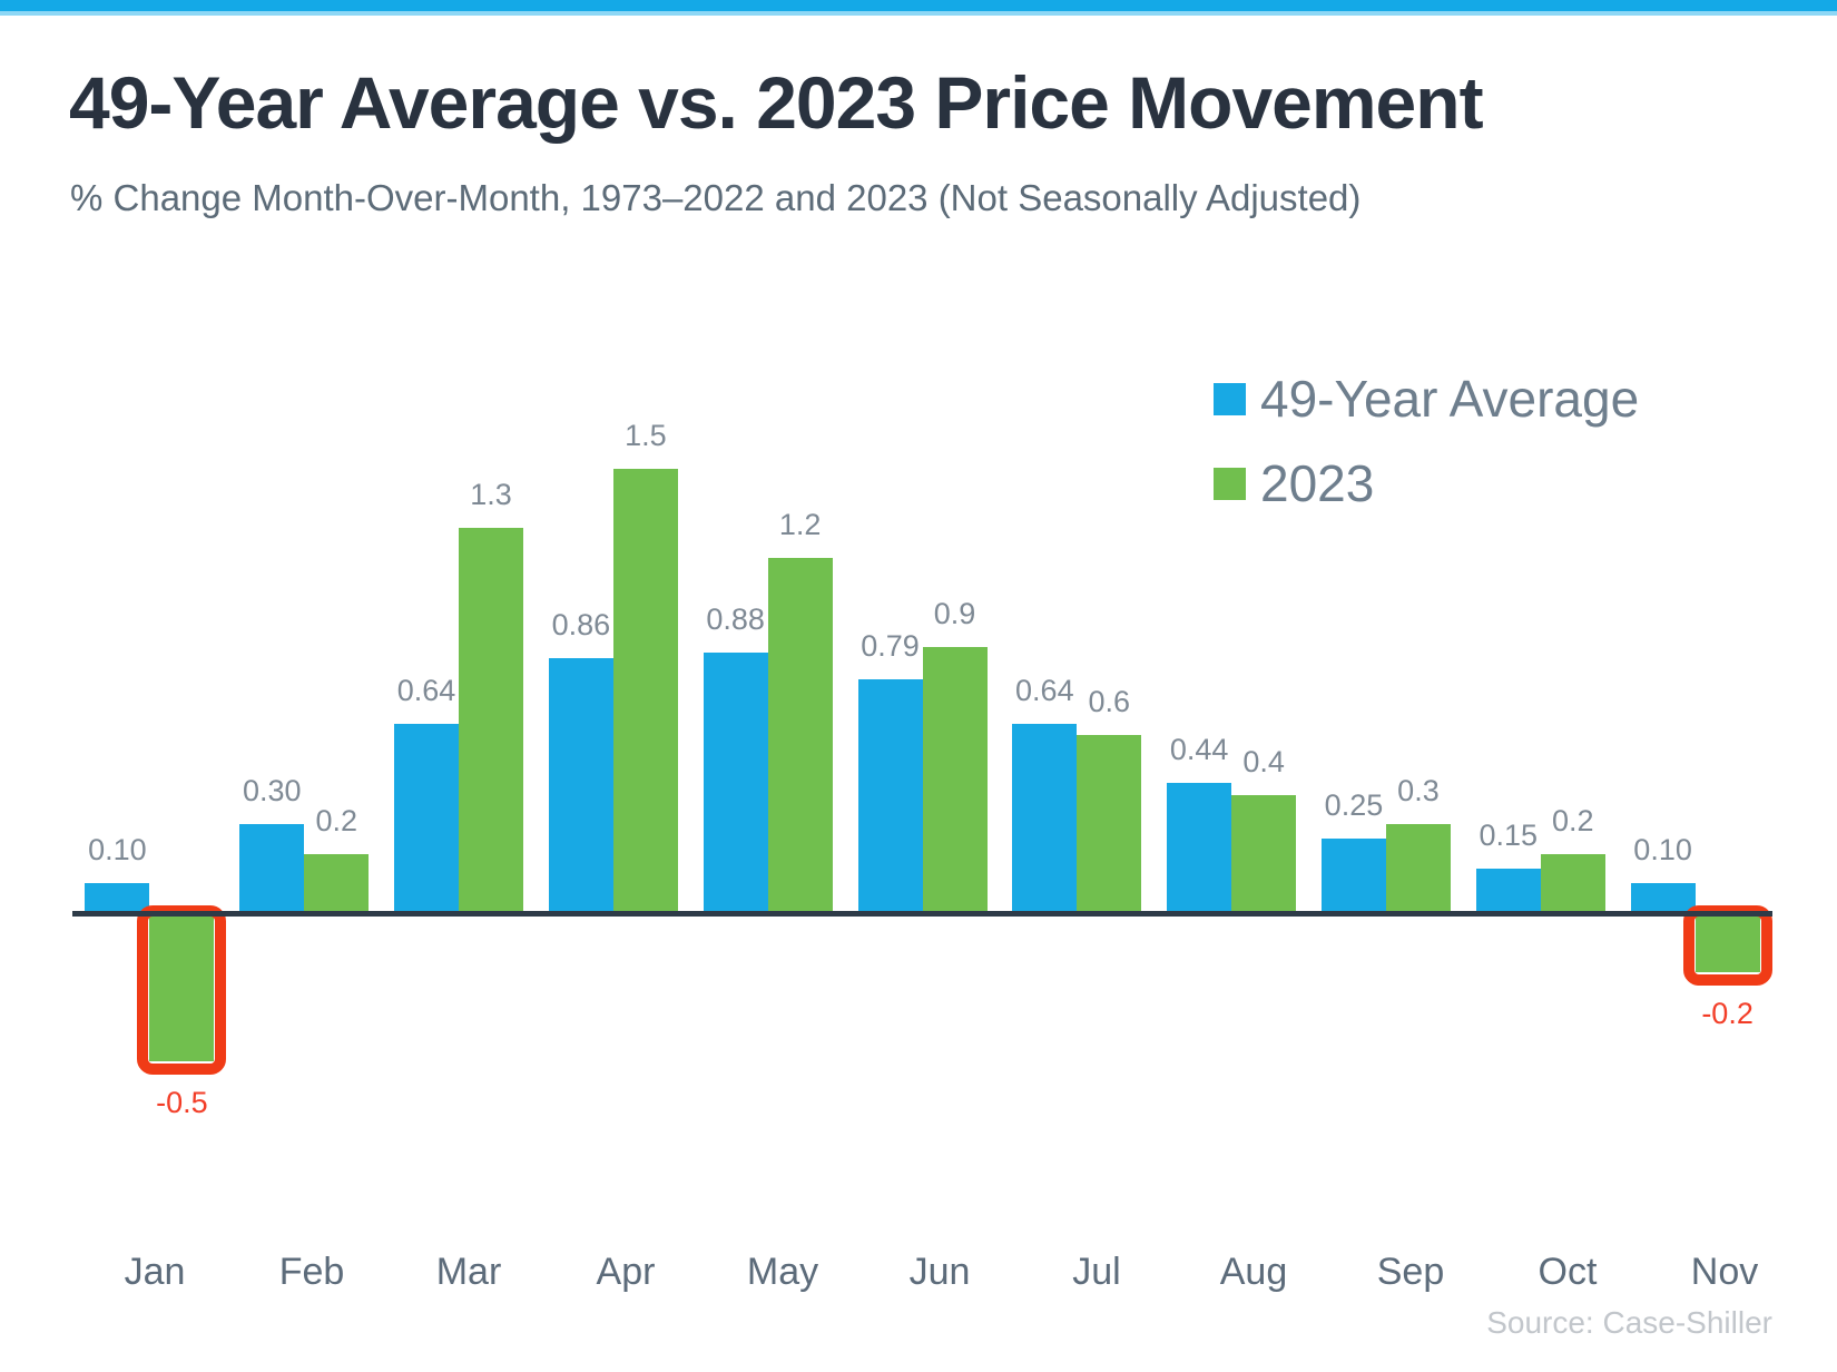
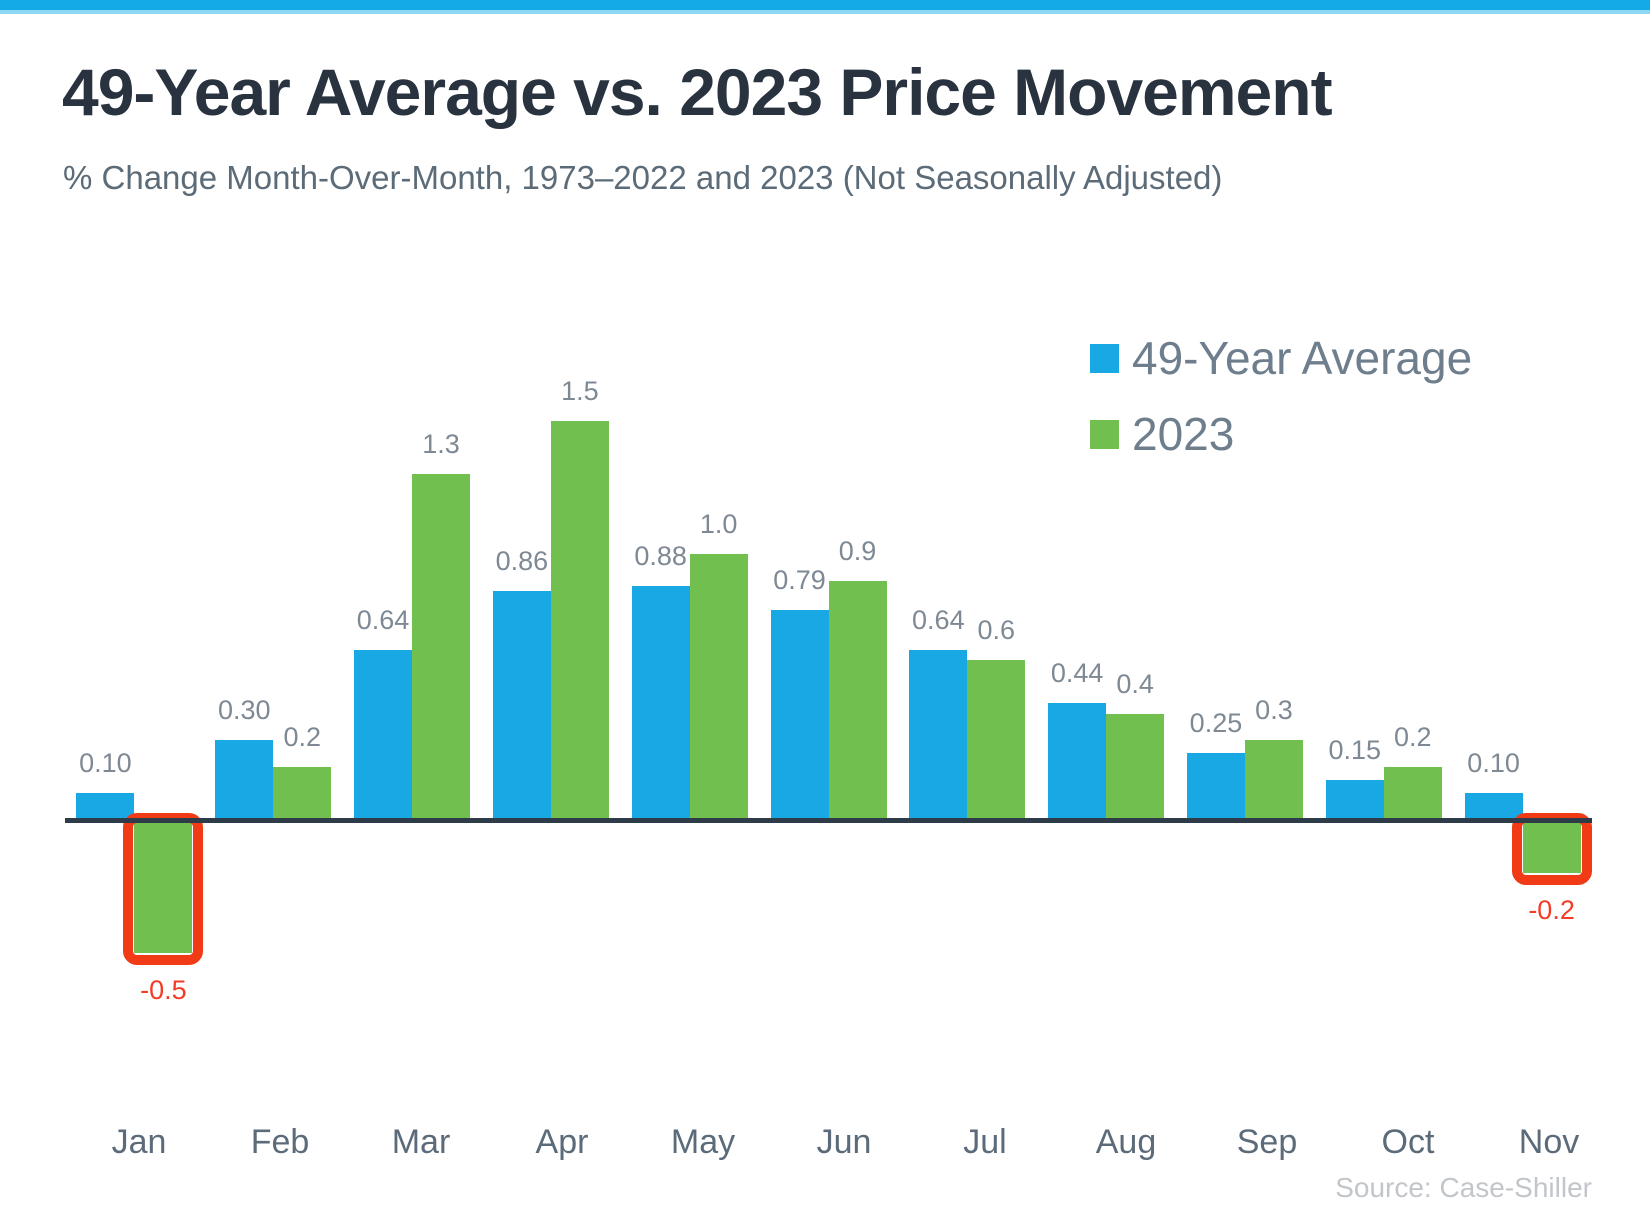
2023/May: 1.2 -> 1.0
